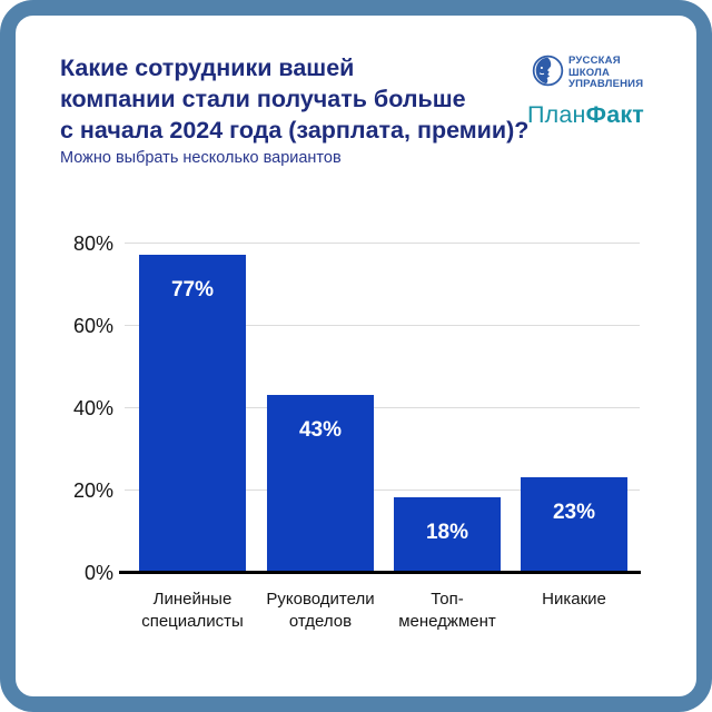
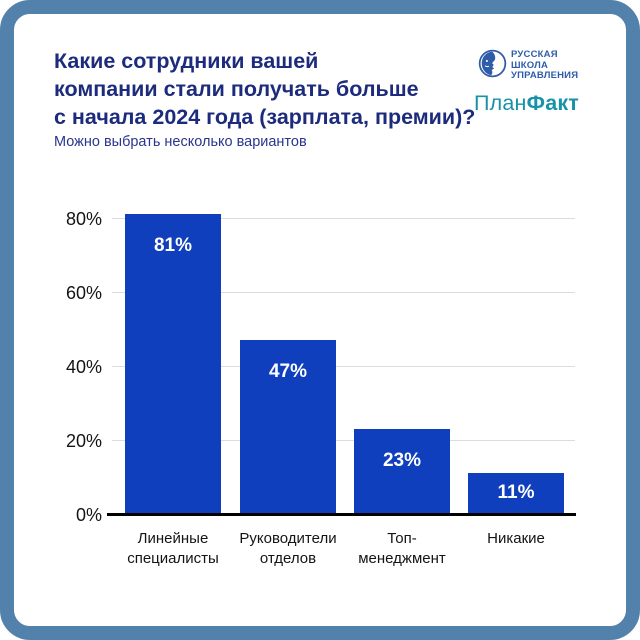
Линейные специалисты: 77% -> 81%
Руководители отделов: 43% -> 47%
Топ-менеджмент: 18% -> 23%
Никакие: 23% -> 11%
